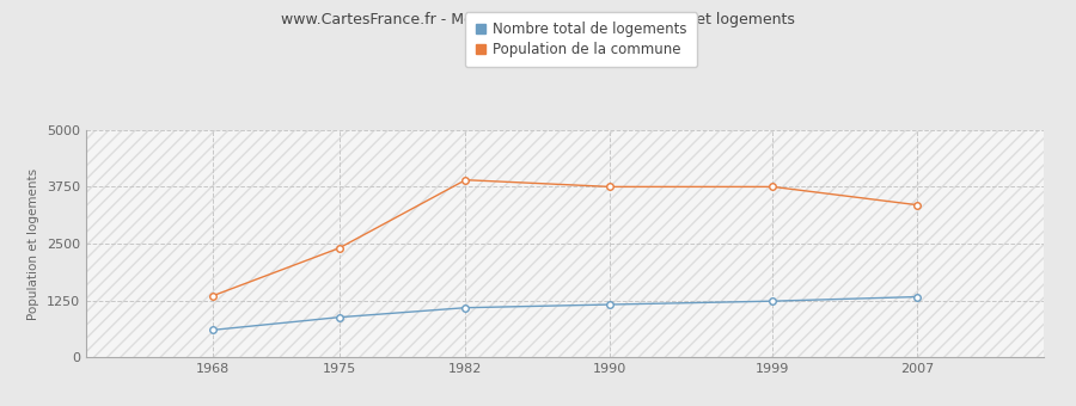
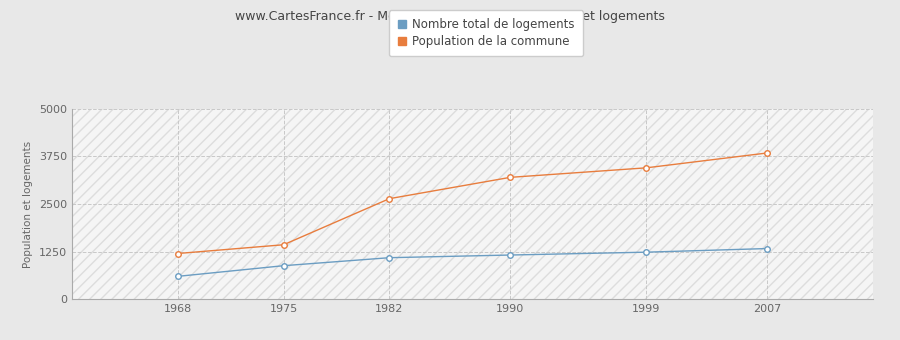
Population de la commune/1968: 1350 -> 1200
Population de la commune/1975: 2400 -> 1430
Population de la commune/1982: 3900 -> 2640
Population de la commune/1990: 3750 -> 3200
Population de la commune/1999: 3750 -> 3450
Population de la commune/2007: 3350 -> 3840
